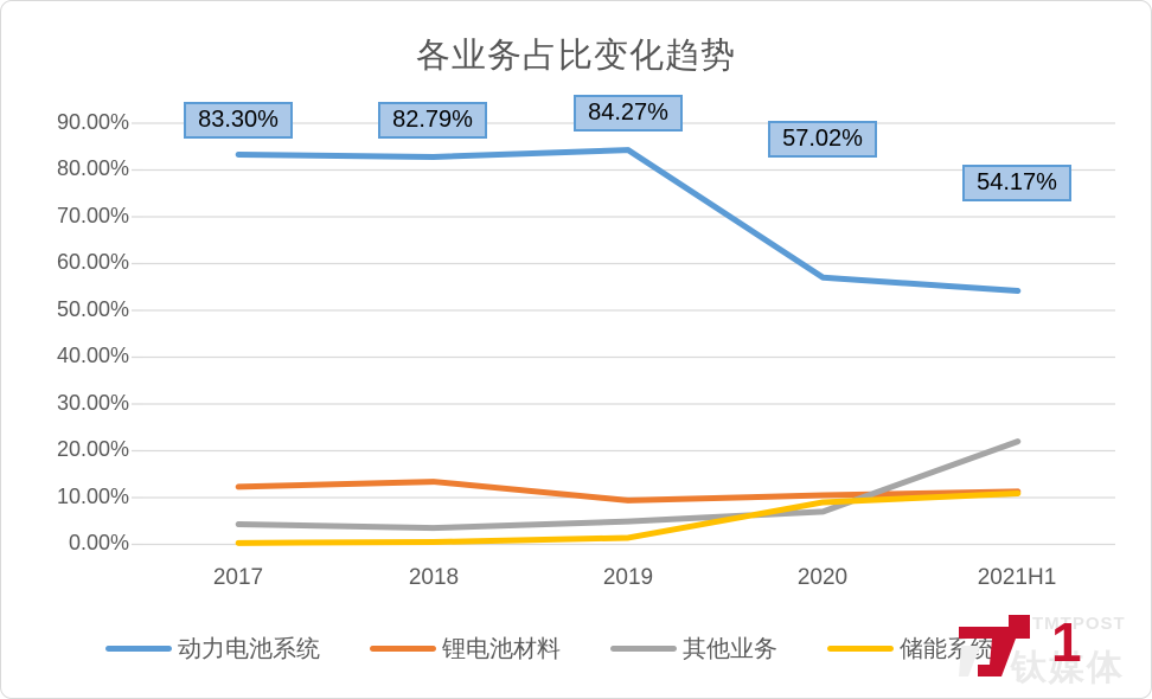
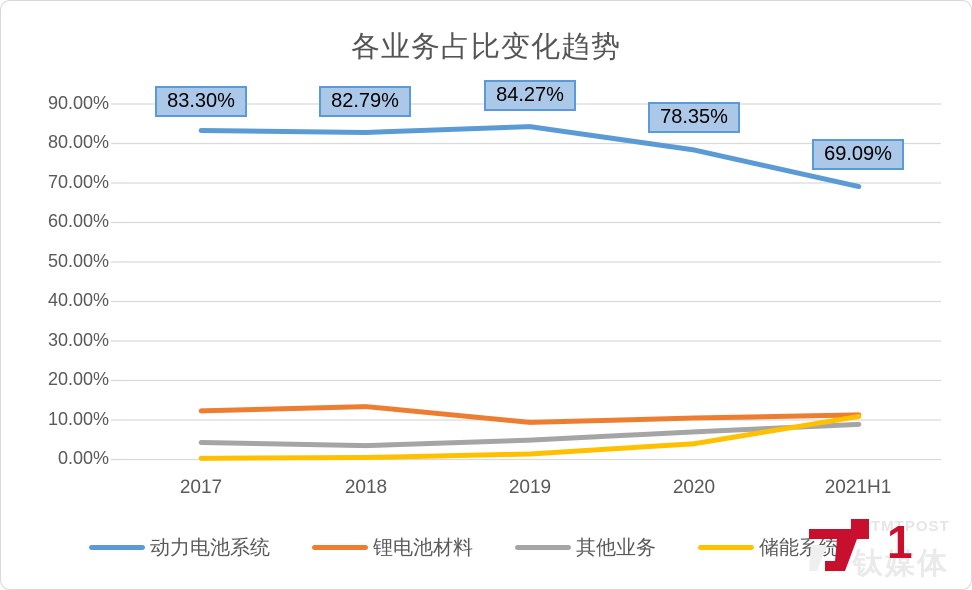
动力电池系统/2020: 57.02% -> 78.35%
储能系统/2020: 9% -> 4%
动力电池系统/2021H1: 54.17% -> 69.09%
其他业务/2021H1: 22% -> 9%
